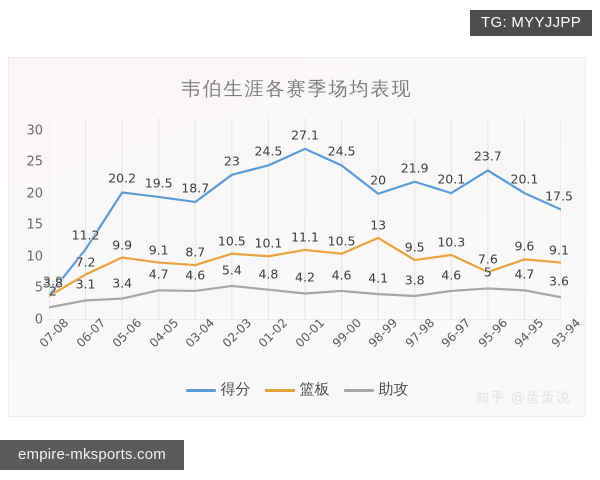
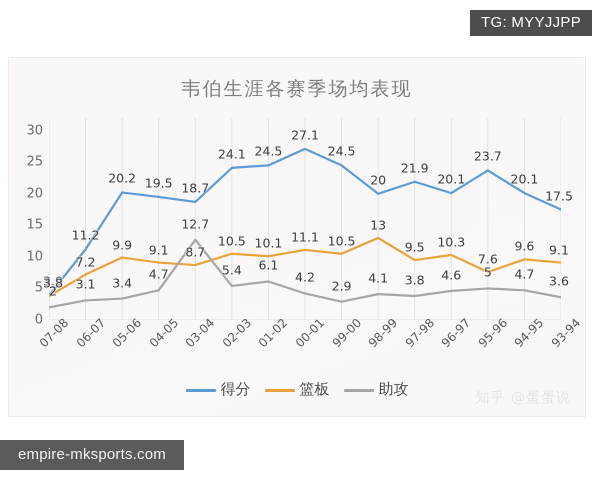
助攻/03-04: 4.6 -> 12.7
得分/02-03: 23 -> 24.1
助攻/01-02: 4.8 -> 6.1
助攻/99-00: 4.6 -> 2.9
